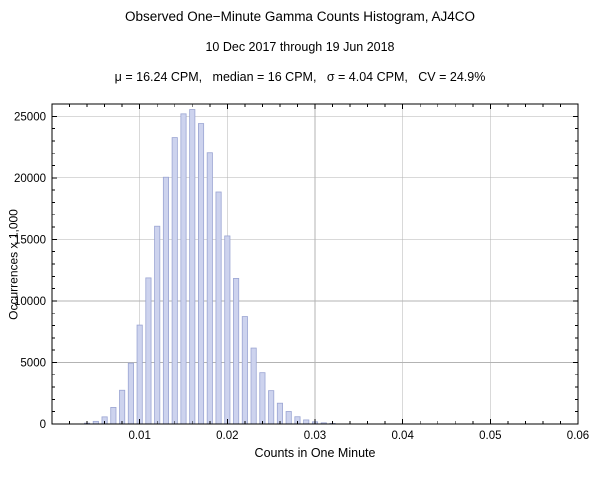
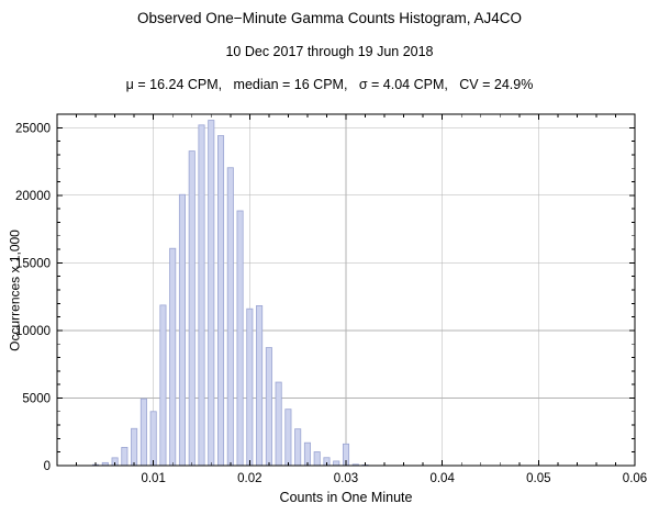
0.01: 8000 -> 4000
0.02: 15300 -> 11600
0.03: 200 -> 1600
